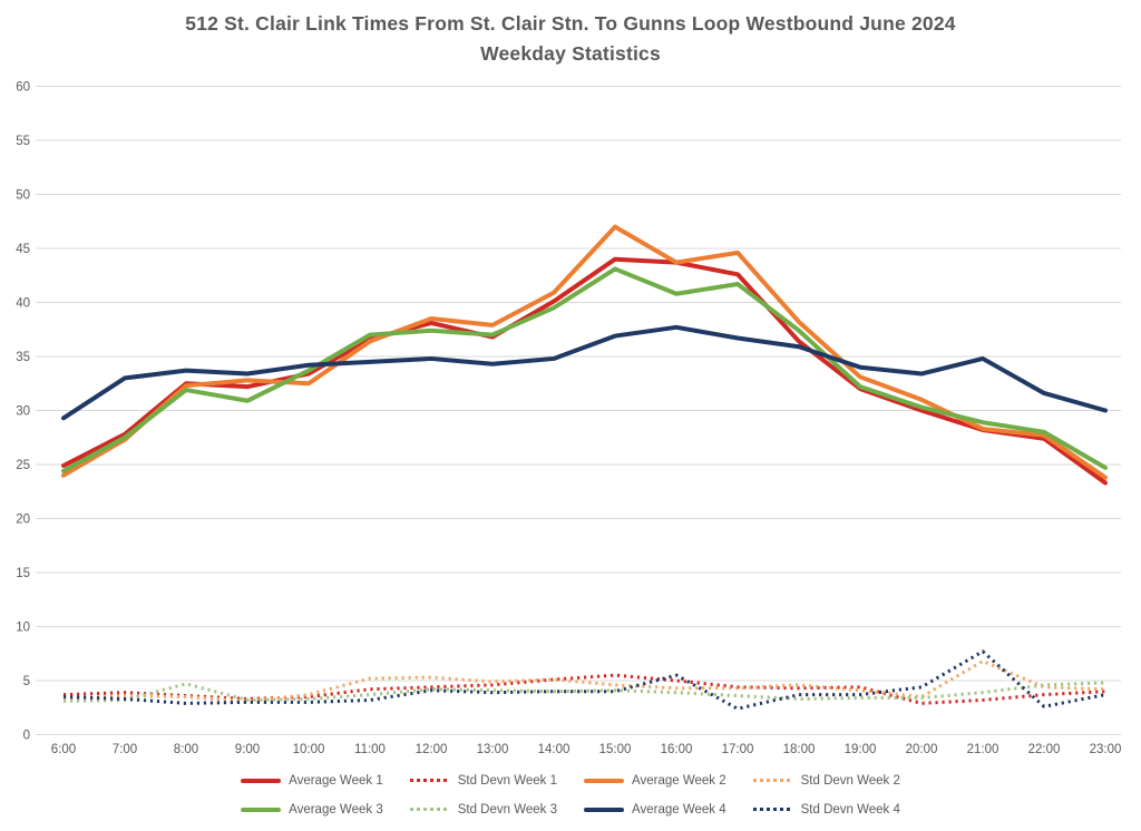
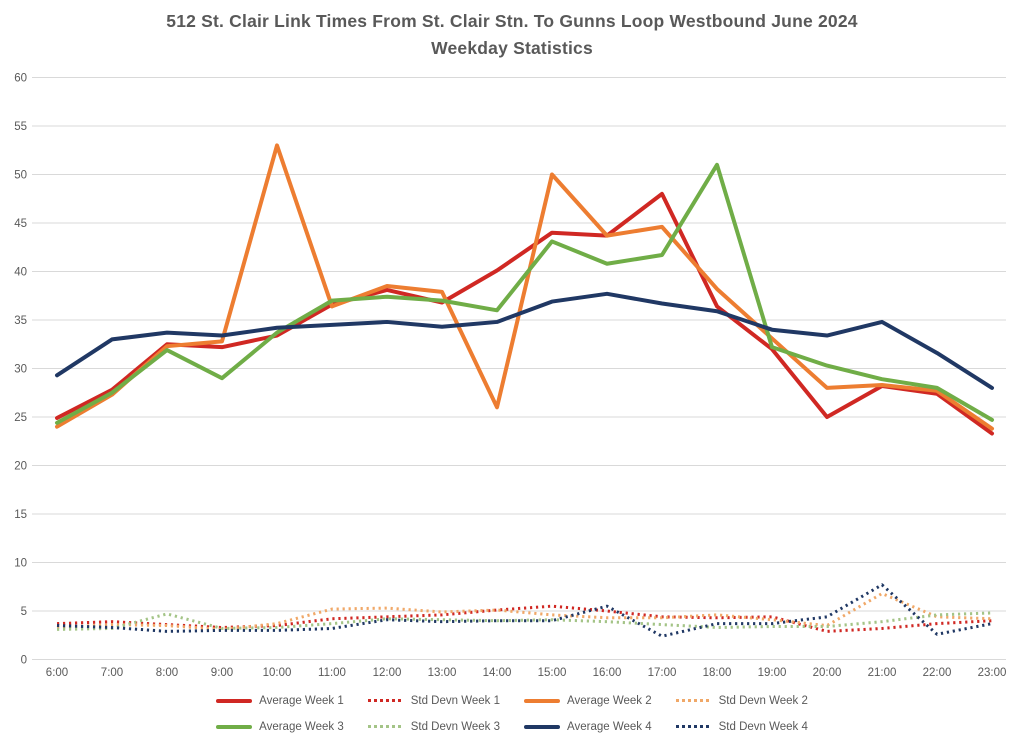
Average Week 3/9:00: 31 -> 29
Average Week 2/10:00: 32 -> 53
Average Week 2/14:00: 41 -> 26
Average Week 3/14:00: 40 -> 36
Average Week 2/15:00: 47 -> 50
Average Week 1/17:00: 43 -> 48
Average Week 3/18:00: 37 -> 51
Average Week 1/20:00: 30 -> 25
Average Week 2/20:00: 31 -> 28
Average Week 4/23:00: 30 -> 28
